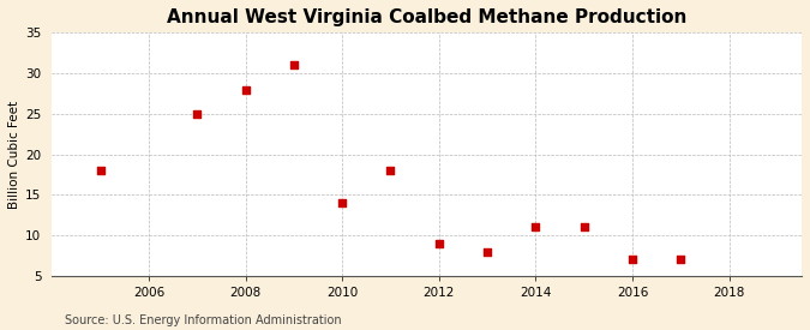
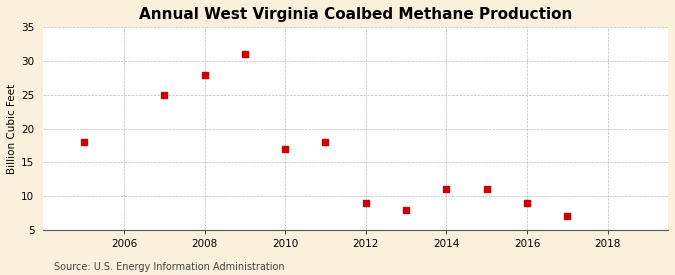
2010: 14 -> 17
2016: 7 -> 9
